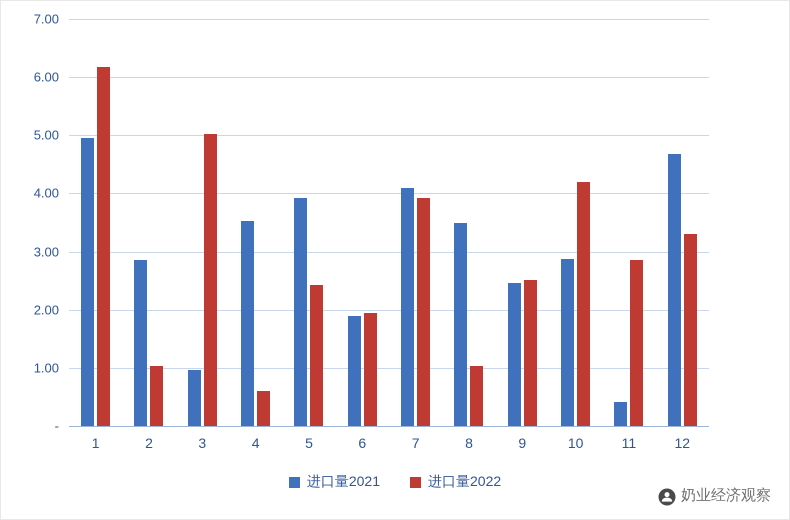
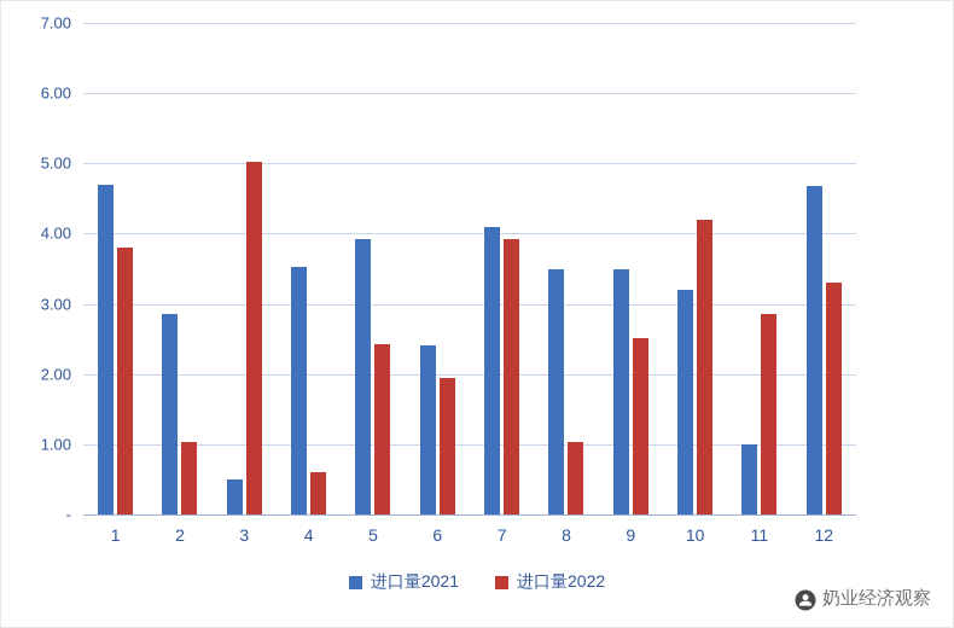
进口量2021/1: 5.0 -> 4.7
进口量2022/1: 6.2 -> 3.8
进口量2021/3: 1.0 -> 0.5
进口量2021/6: 1.9 -> 2.4
进口量2021/9: 2.5 -> 3.5
进口量2021/10: 2.9 -> 3.2
进口量2021/11: 0.4 -> 1.0
